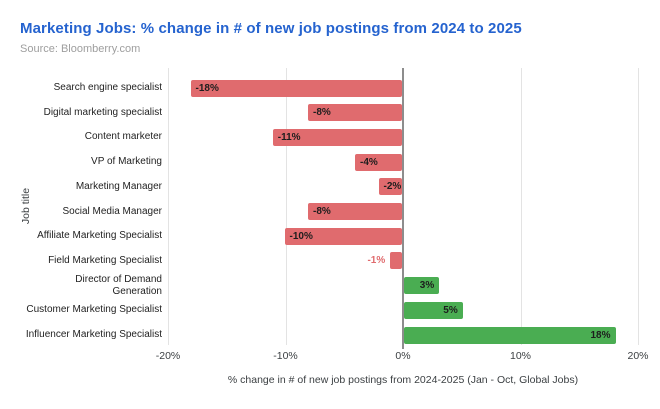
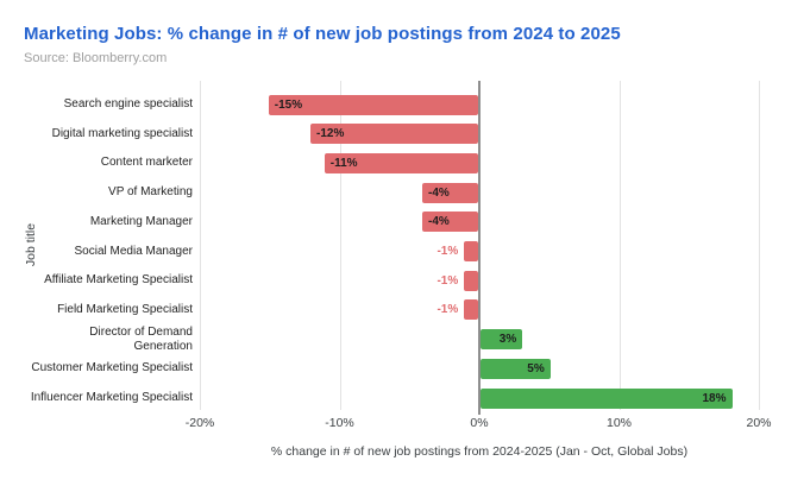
Search engine specialist: -18% -> -15%
Digital marketing specialist: -8% -> -12%
Marketing Manager: -2% -> -4%
Social Media Manager: -8% -> -1%
Affiliate Marketing Specialist: -10% -> -1%
